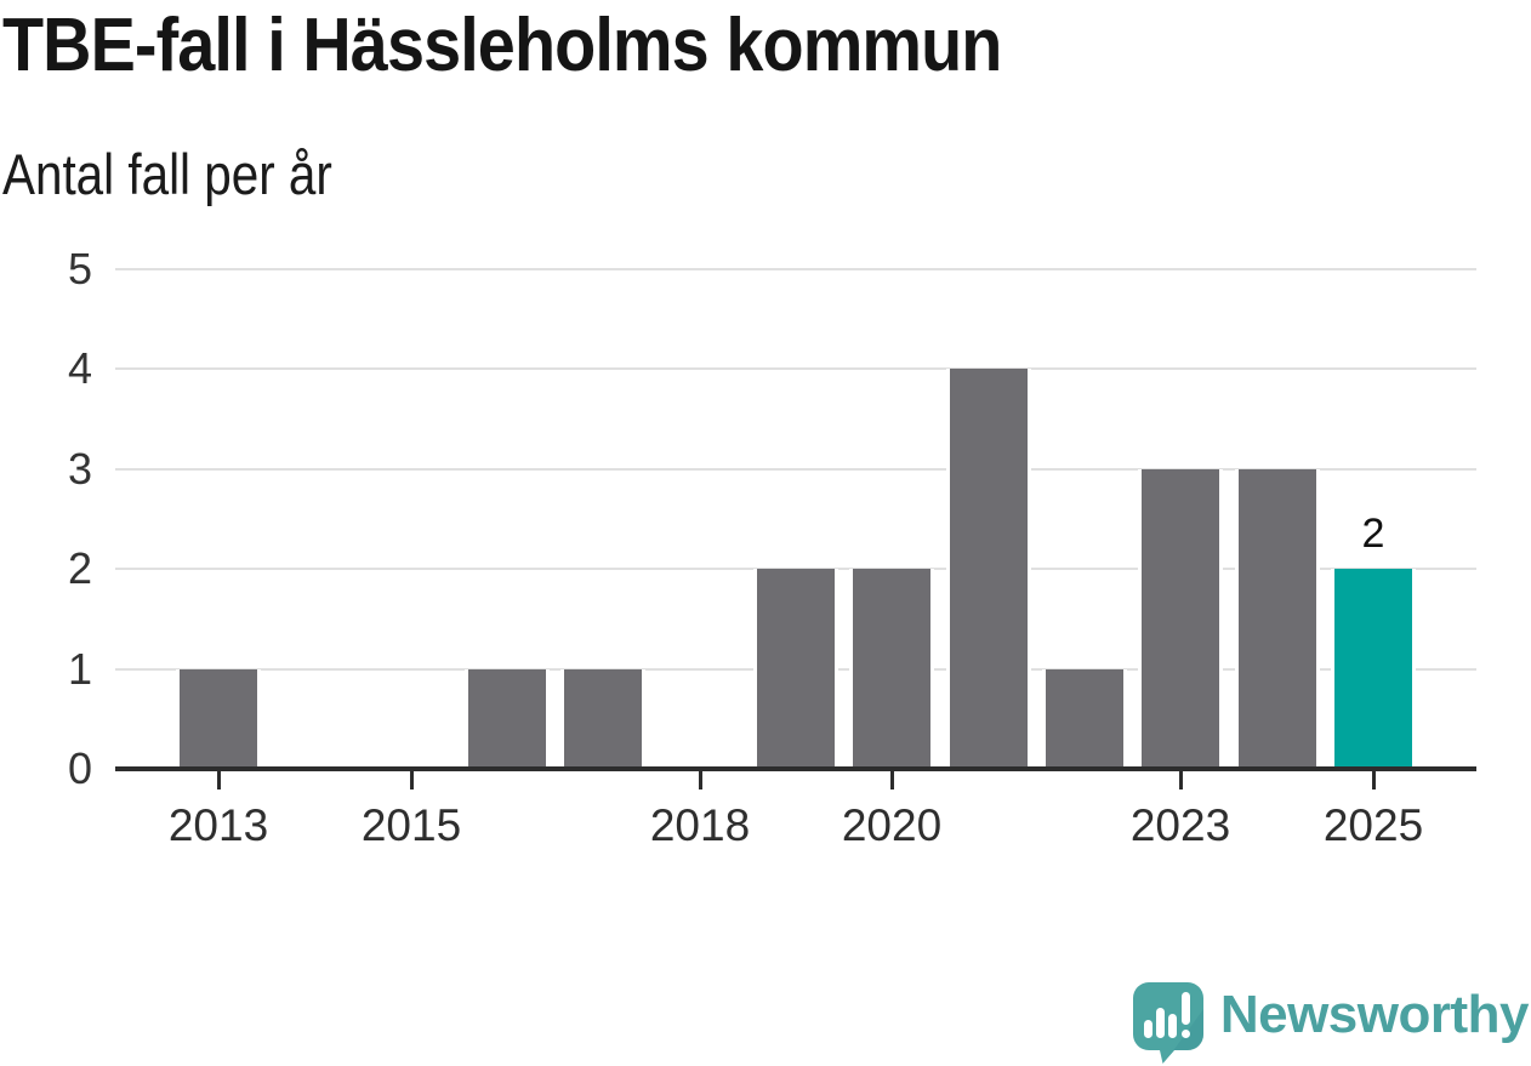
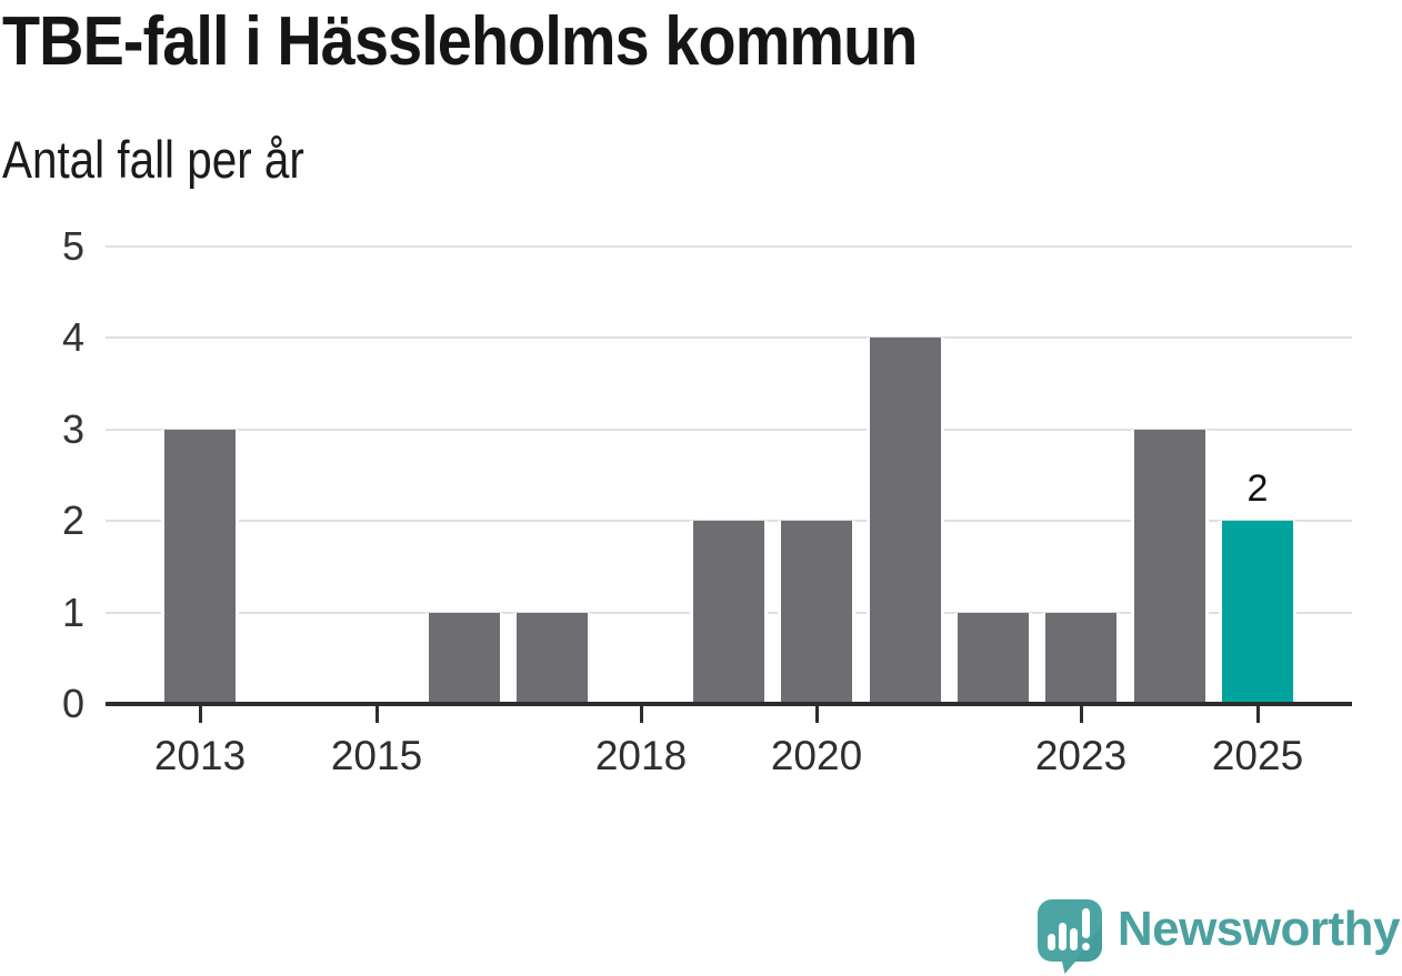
2013: 1 -> 3
2023: 3 -> 1
